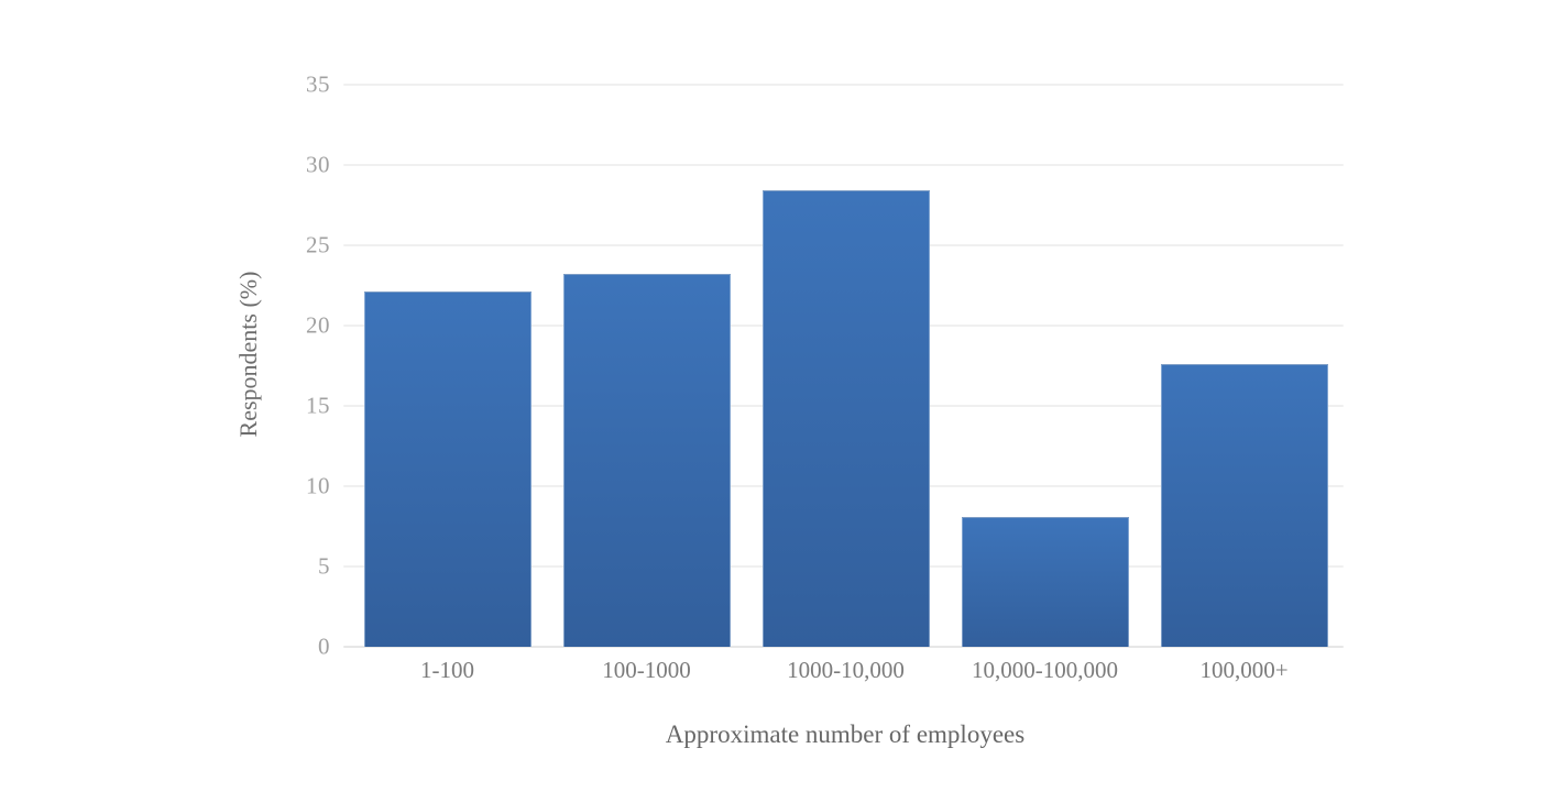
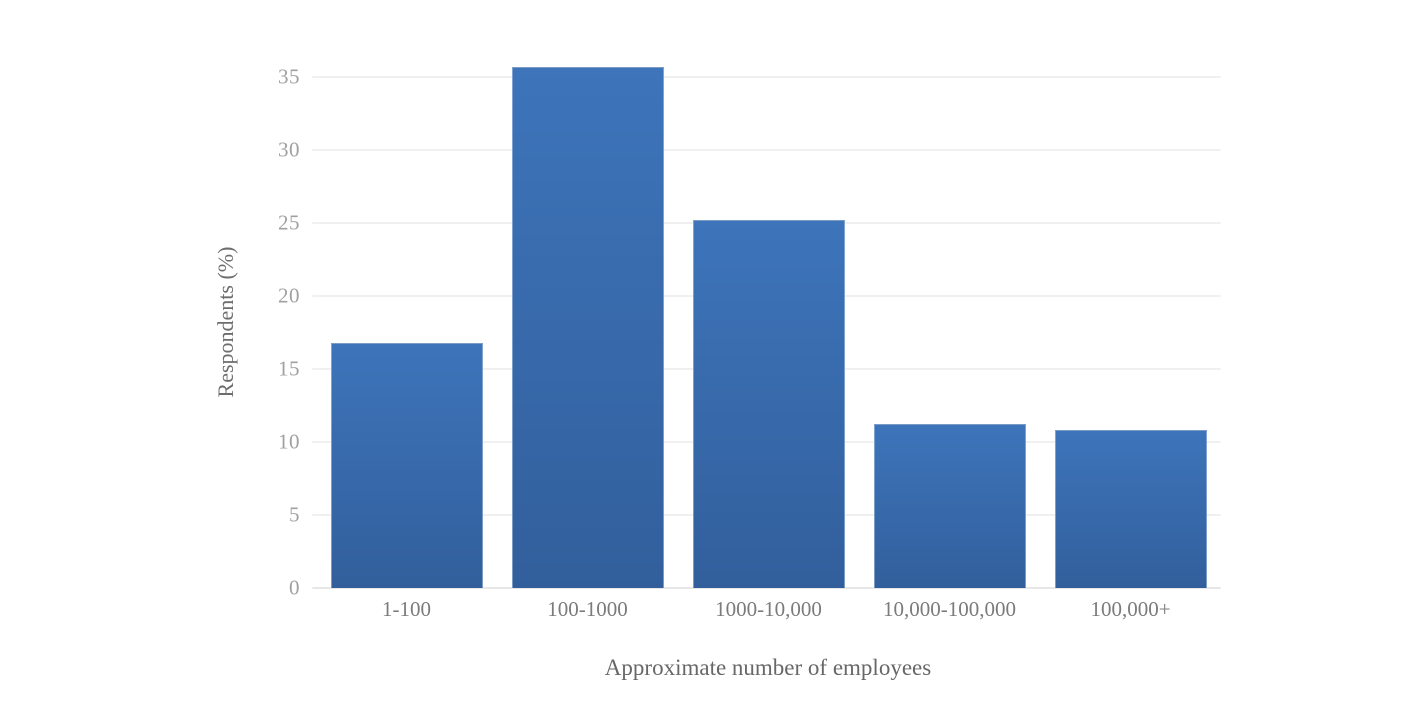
1-100: 22.1 -> 16.8
100-1000: 23.2 -> 35.7
1000-10,000: 28.4 -> 25.2
10,000-100,000: 8.1 -> 11.2
100,000+: 17.6 -> 10.8
